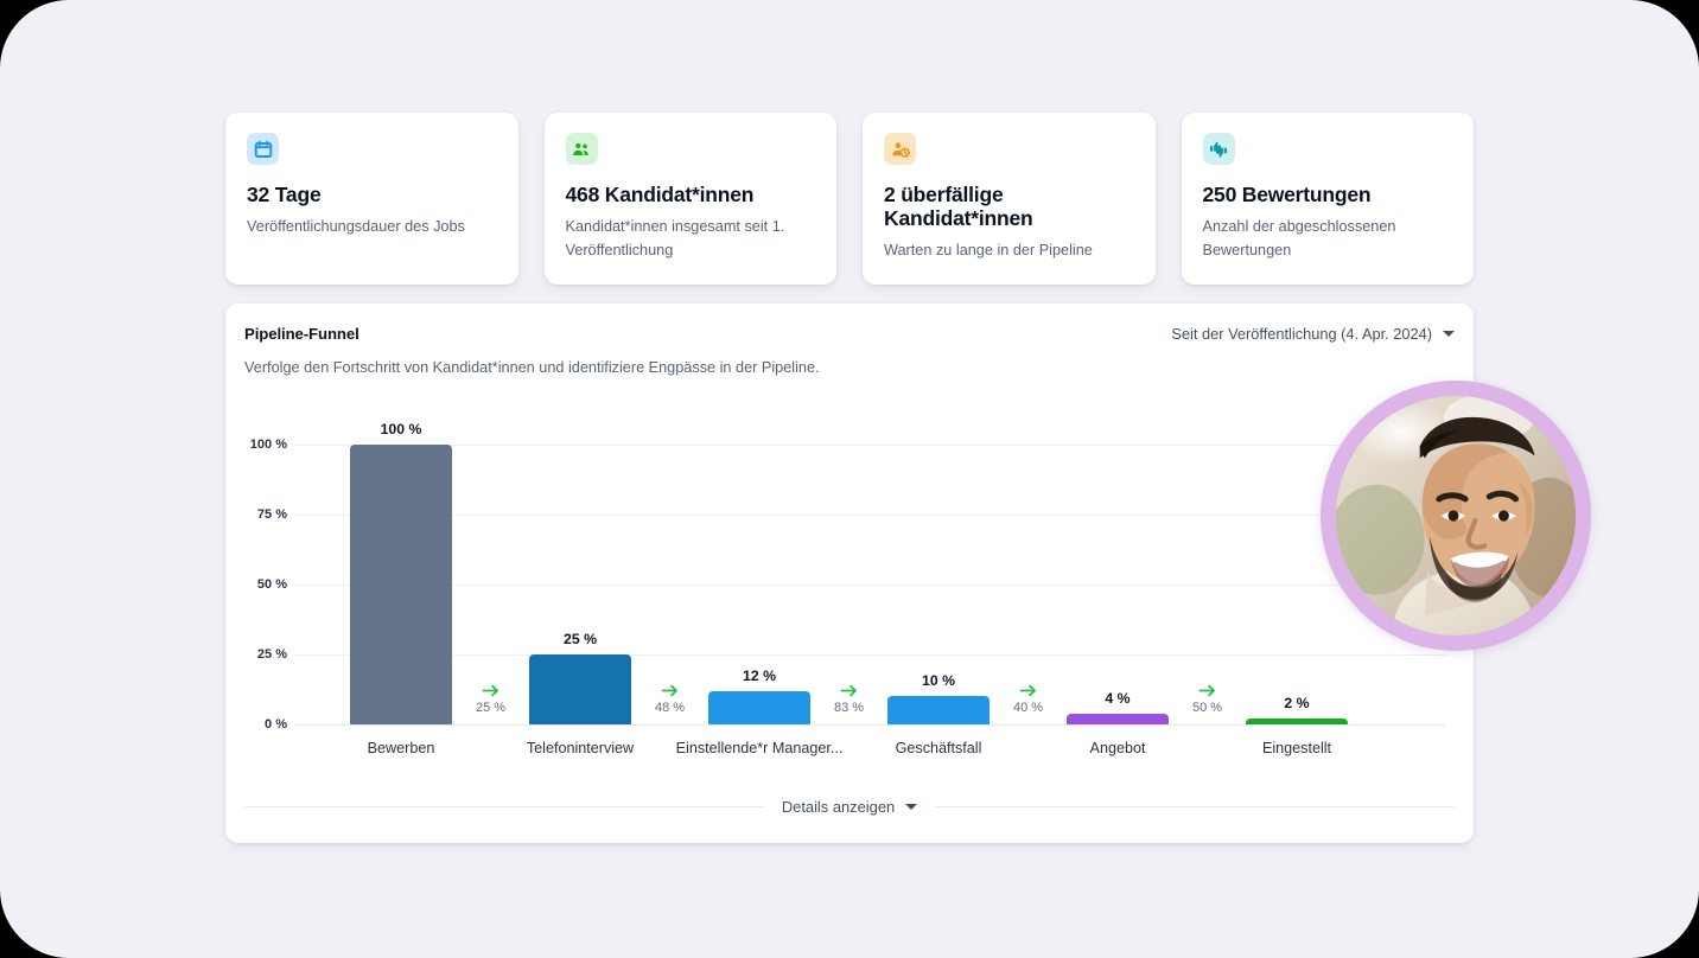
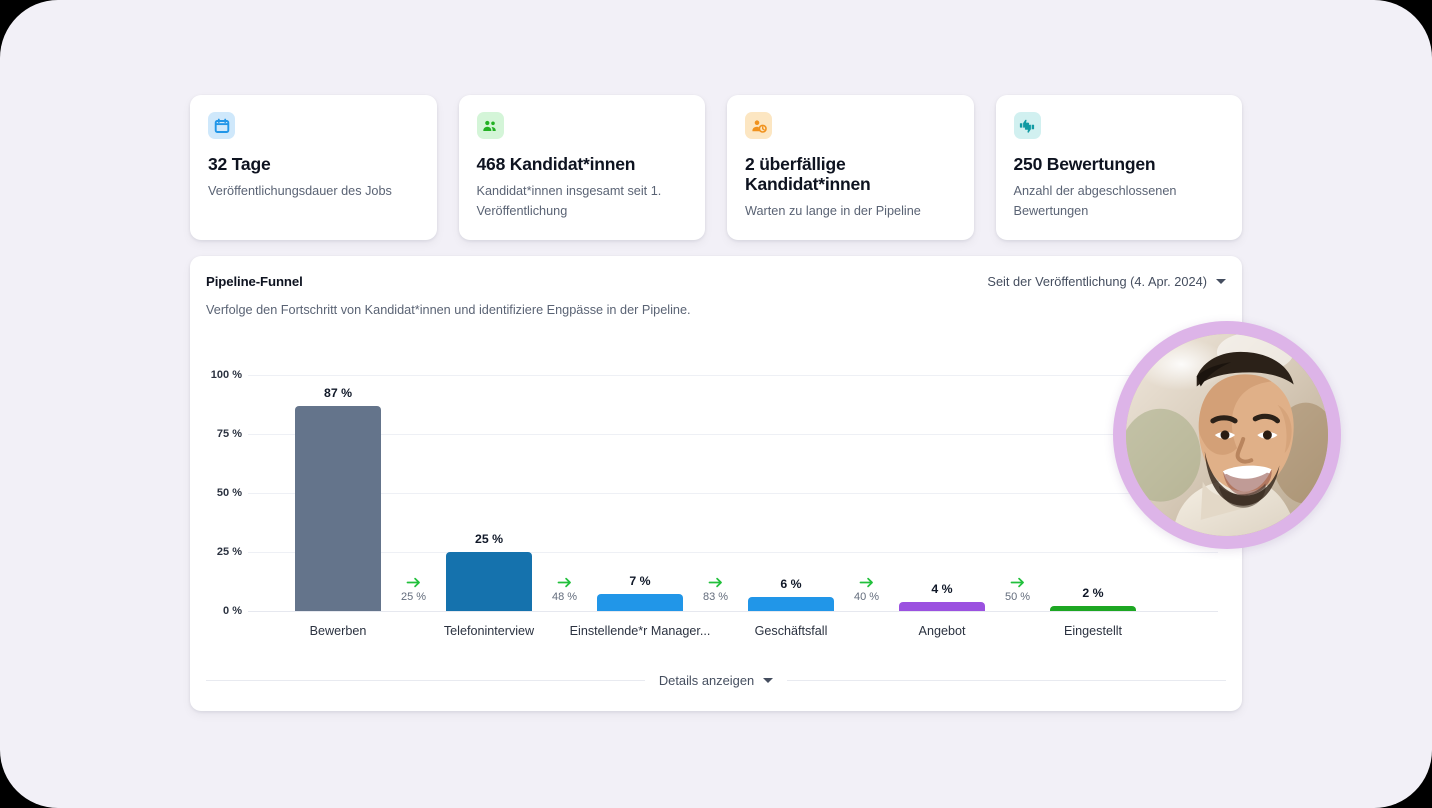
Bewerben: 100 -> 87
Einstellende*r Manager...: 12 -> 7
Geschäftsfall: 10 -> 6
